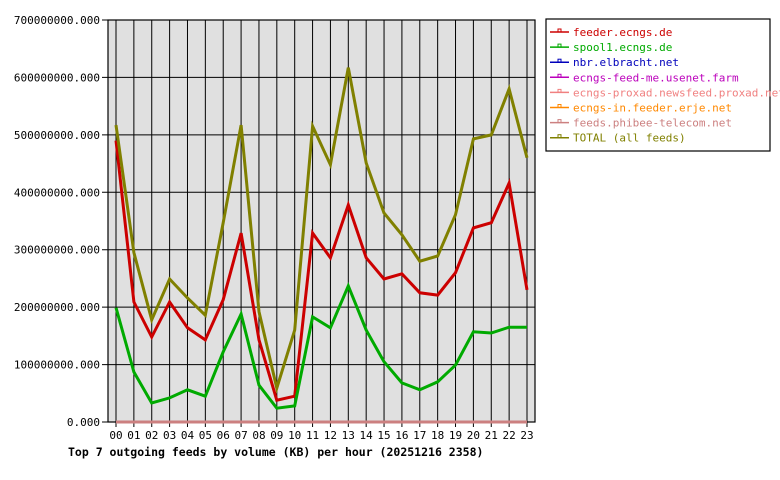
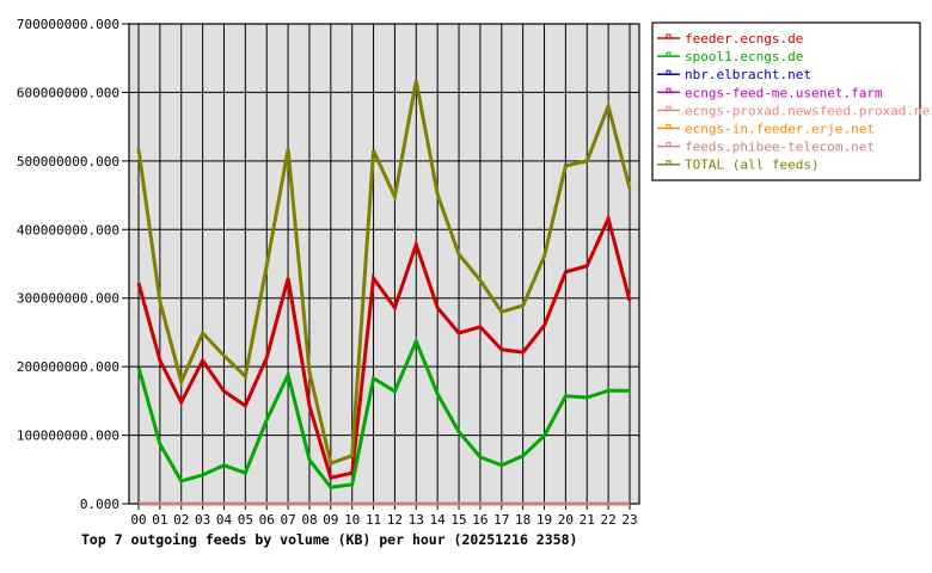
feeder.ecngs.de/00: 490000000 -> 320000000
TOTAL (all feeds)/10: 160000000 -> 70000000
feeder.ecngs.de/23: 230000000 -> 300000000
